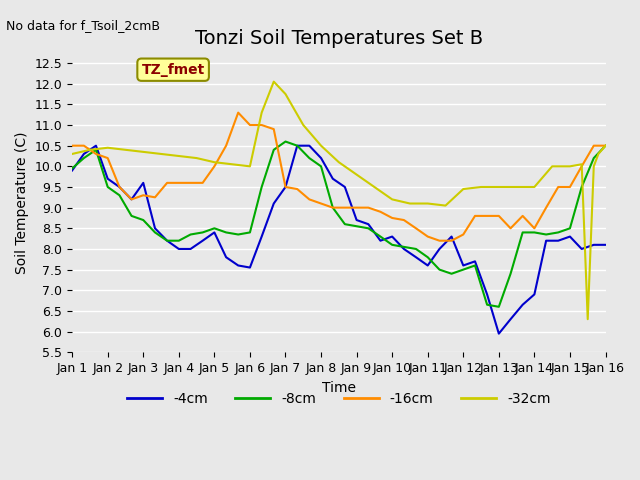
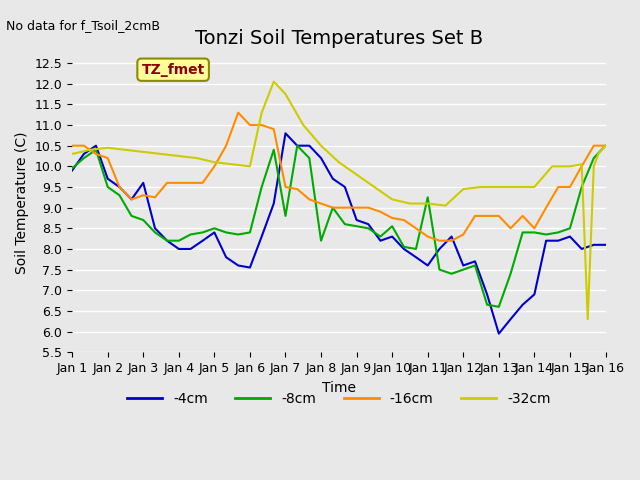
-4cm/Jan 7: 9.50 -> 10.80
-8cm/Jan 7: 10.60 -> 8.80
-8cm/Jan 8: 10.00 -> 8.20
-8cm/Jan 10: 8.10 -> 8.55
-8cm/Jan 11: 7.80 -> 9.25
